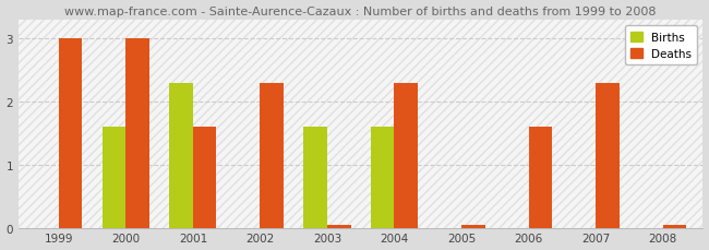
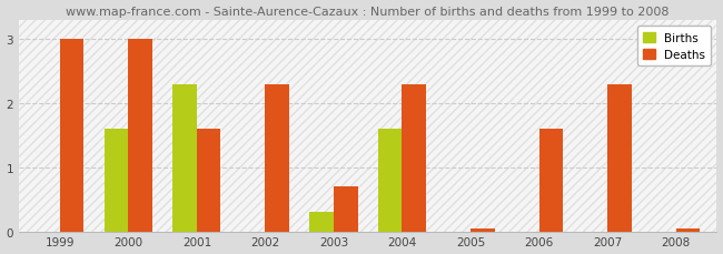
Births/2003: 1.6 -> 0.3
Deaths/2003: 0.05 -> 0.70
